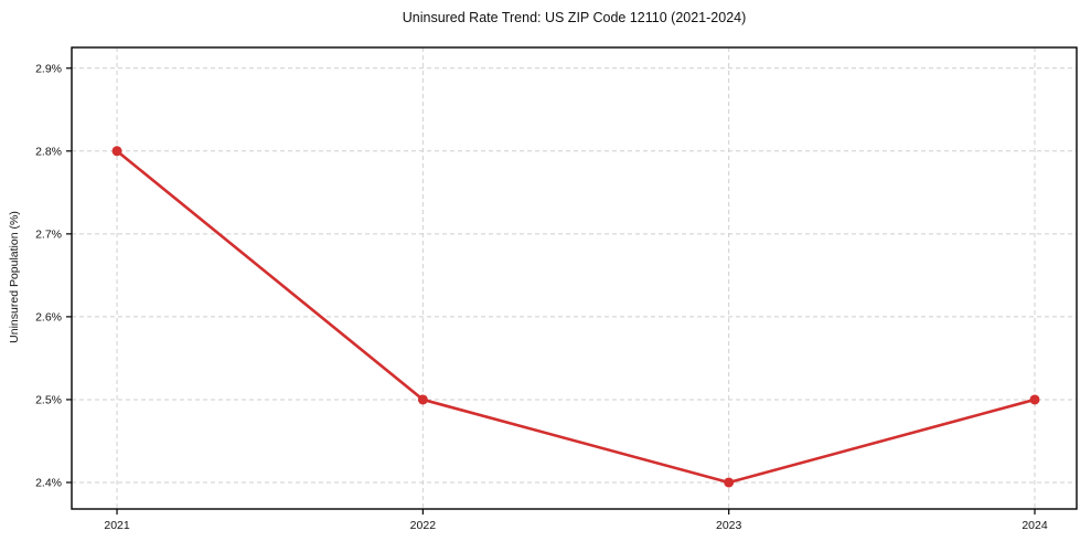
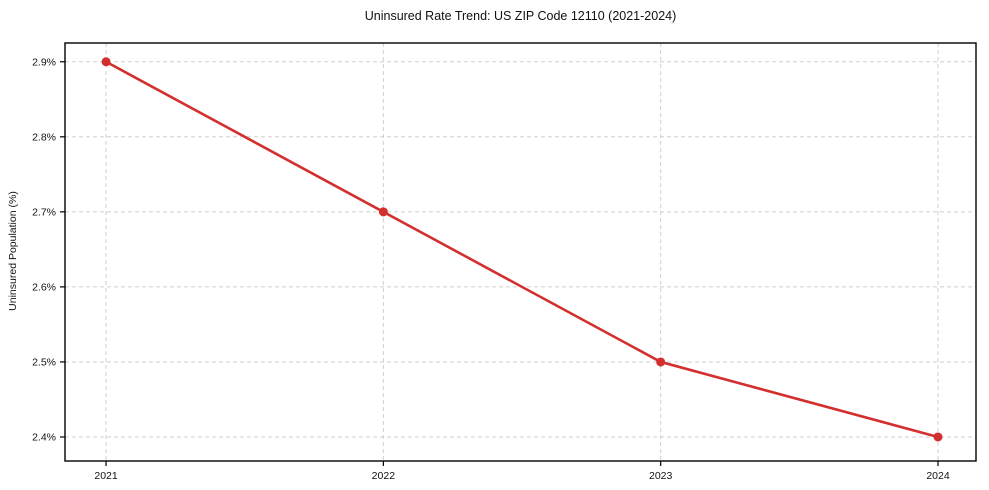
2021: 2.8% -> 2.9%
2022: 2.5% -> 2.7%
2023: 2.4% -> 2.5%
2024: 2.5% -> 2.4%
